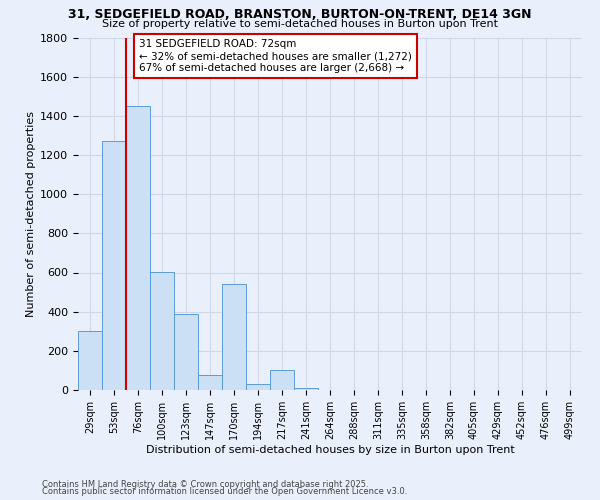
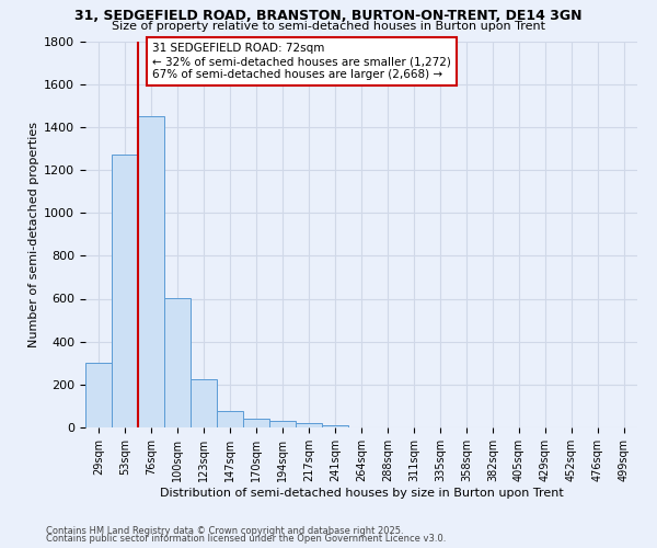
123sqm: 390 -> 220
170sqm: 540 -> 40
217sqm: 100 -> 20
